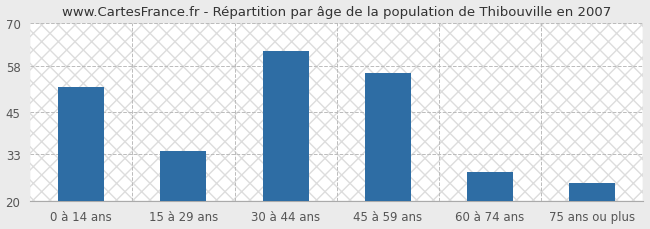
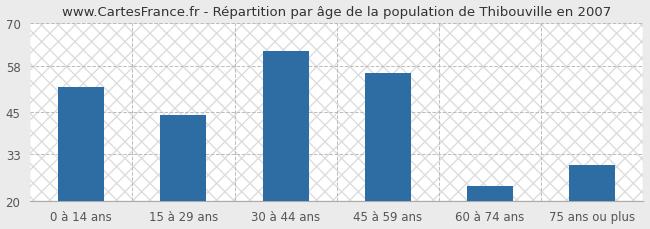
15 à 29 ans: 34 -> 44
60 à 74 ans: 28 -> 24
75 ans ou plus: 25 -> 30
